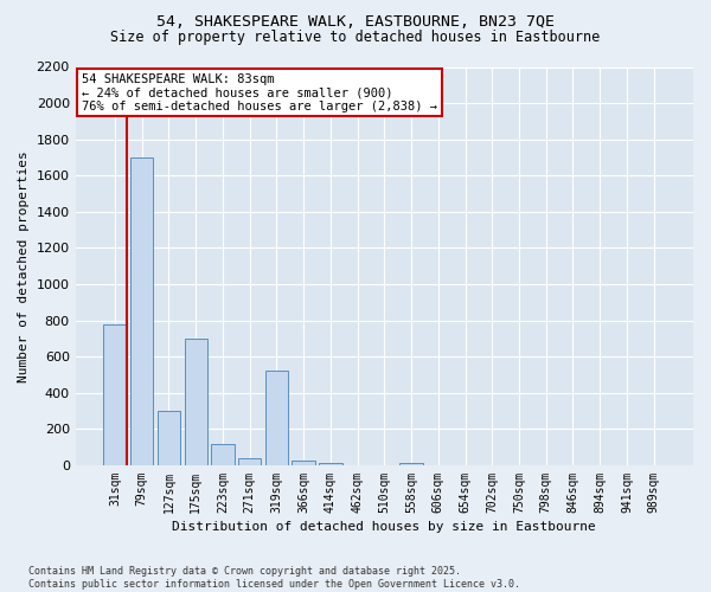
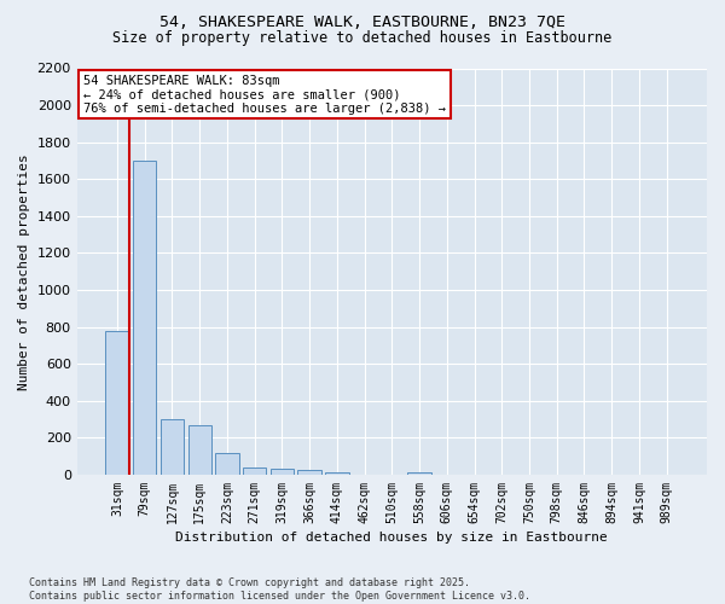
175sqm: 700 -> 260
319sqm: 520 -> 40
